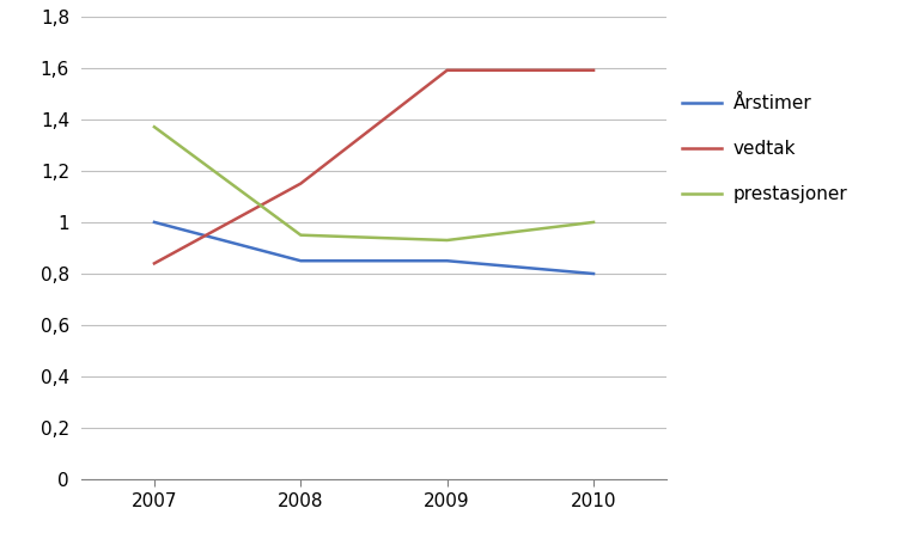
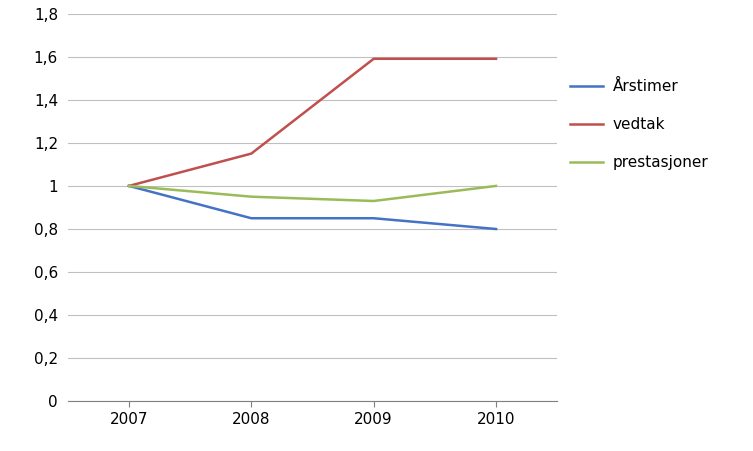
vedtak/2007: 0,84 -> 1,00
prestasjoner/2007: 1,37 -> 1,00
